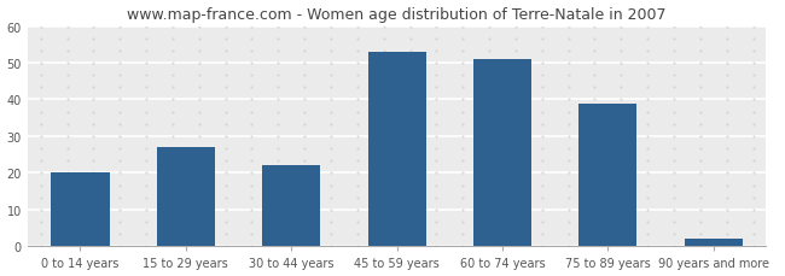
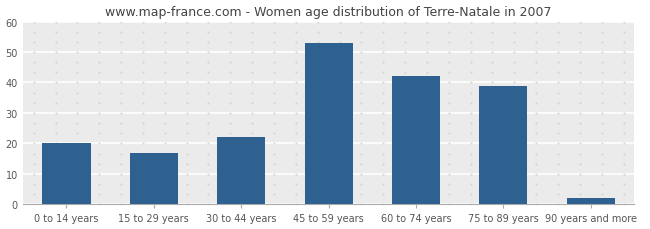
15 to 29 years: 27 -> 17
60 to 74 years: 51 -> 42
